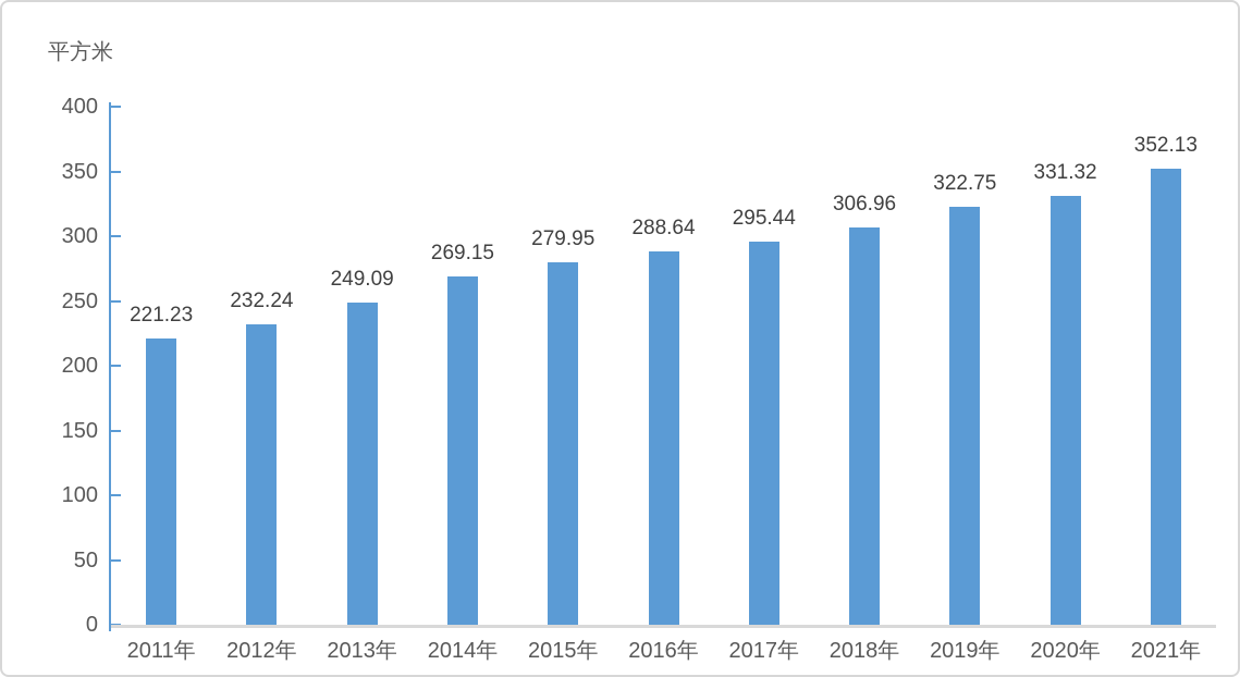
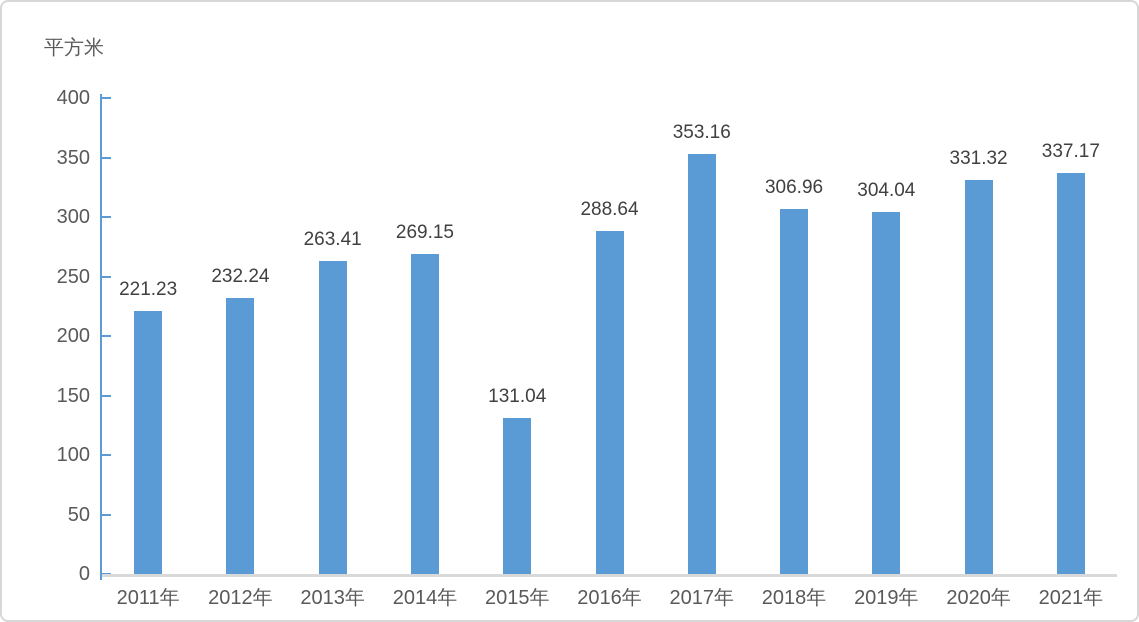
2013年: 249.09 -> 263.41
2015年: 279.95 -> 131.04
2017年: 295.44 -> 353.16
2019年: 322.75 -> 304.04
2021年: 352.13 -> 337.17
